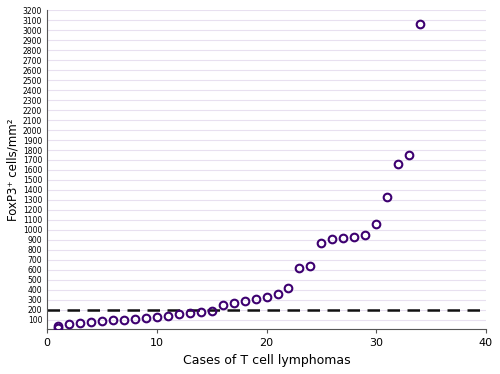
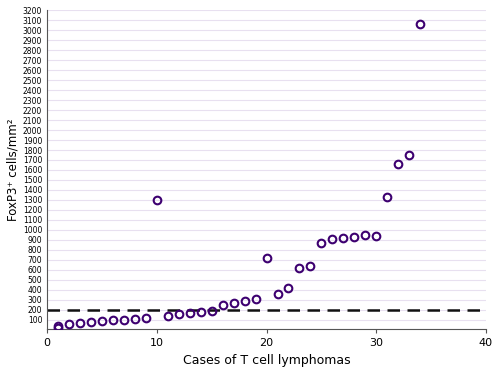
10: 130 -> 1300
20: 330 -> 720
30: 1060 -> 940
